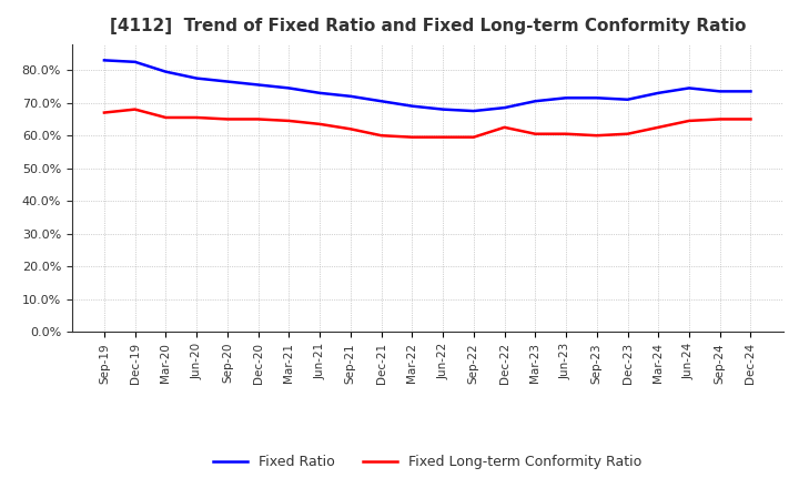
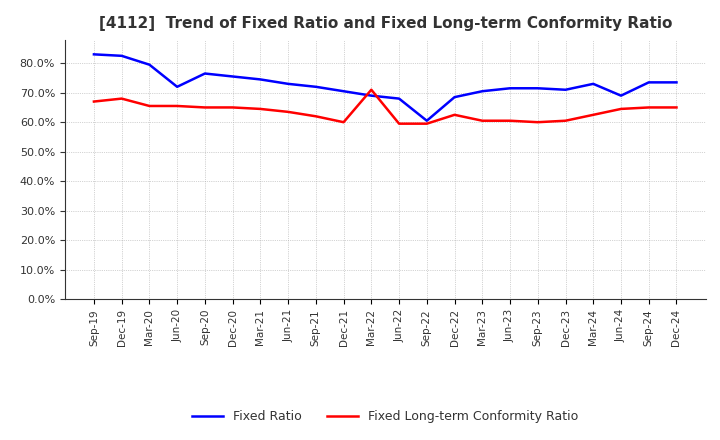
Fixed Ratio/Jun-20: 77.5% -> 72.0%
Fixed Long-term Conformity Ratio/Mar-22: 59.5% -> 71.0%
Fixed Ratio/Sep-22: 67.5% -> 60.5%
Fixed Ratio/Jun-24: 74.5% -> 69.0%
